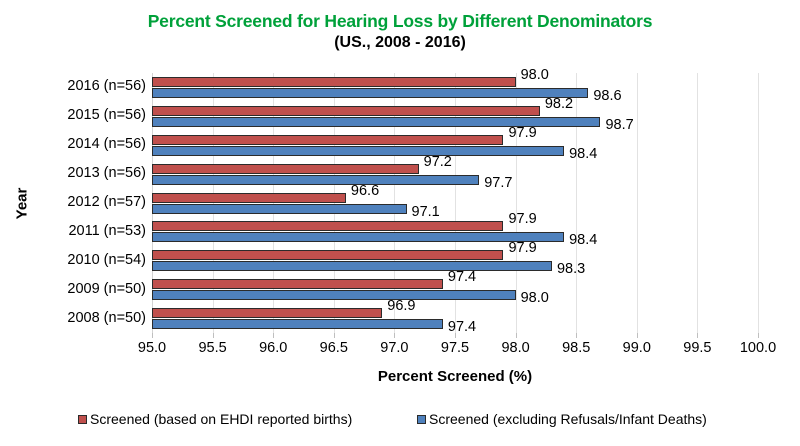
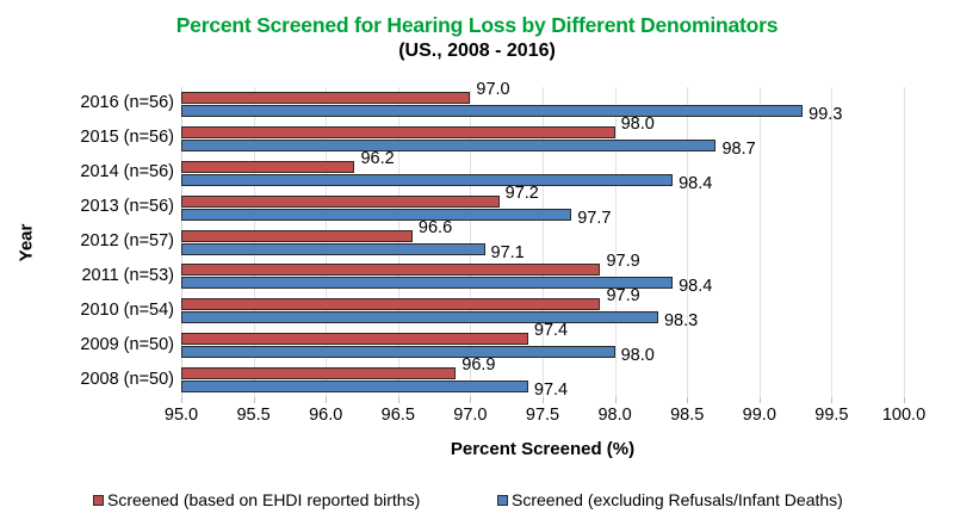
Screened (based on EHDI reported births)/2016 (n=56): 98.0 -> 97.0
Screened (excluding Refusals/Infant Deaths)/2016 (n=56): 98.6 -> 99.3
Screened (based on EHDI reported births)/2015 (n=56): 98.2 -> 98.0
Screened (based on EHDI reported births)/2014 (n=56): 97.9 -> 96.2
